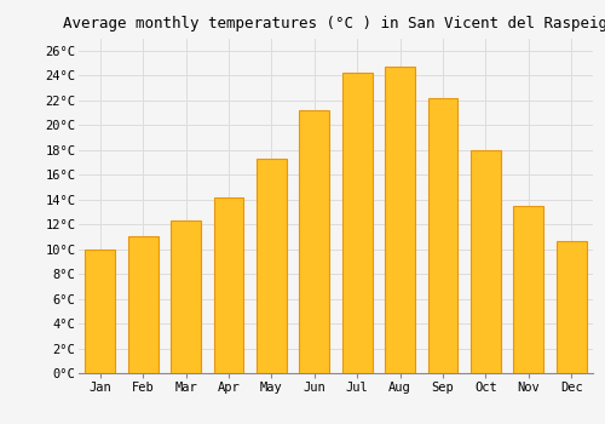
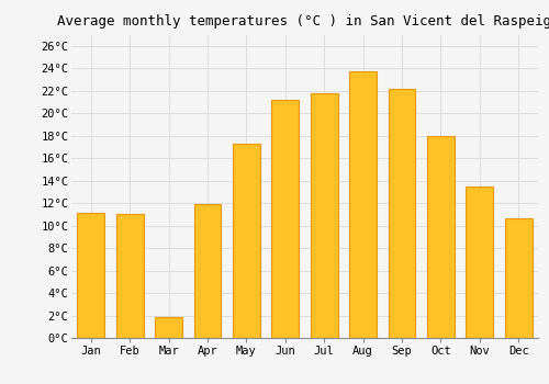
Jan: 10.0°C -> 11.1°C
Mar: 12.3°C -> 1.9°C
Apr: 14.2°C -> 11.9°C
Jul: 24.2°C -> 21.8°C
Aug: 24.7°C -> 23.7°C
